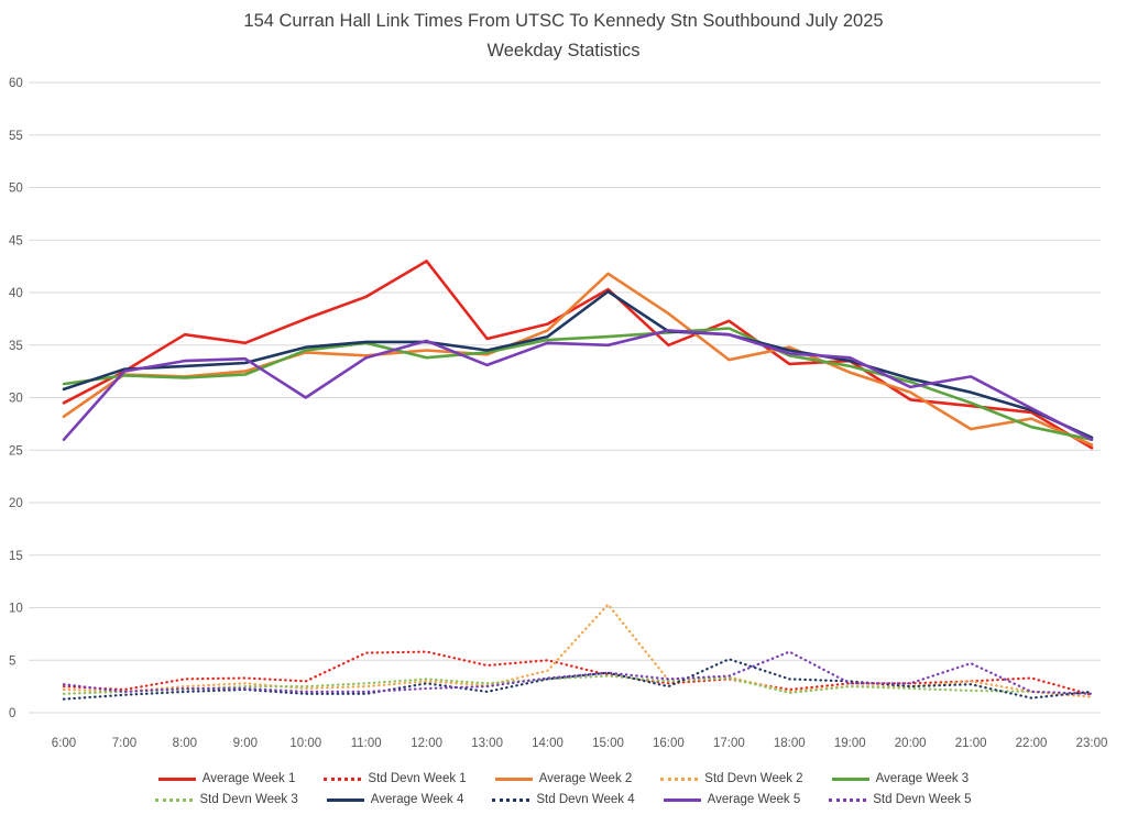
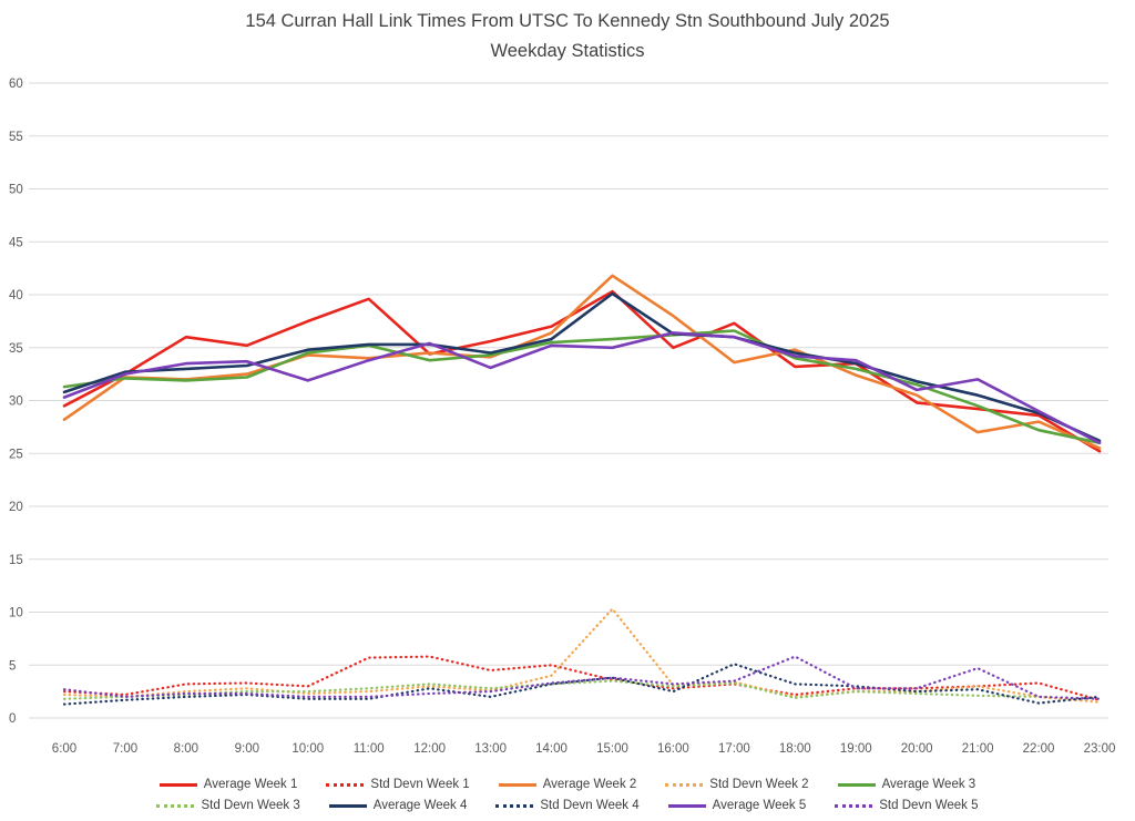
Average Week 5/6:00: 26 -> 30
Average Week 5/10:00: 30 -> 32
Average Week 1/12:00: 43 -> 34
